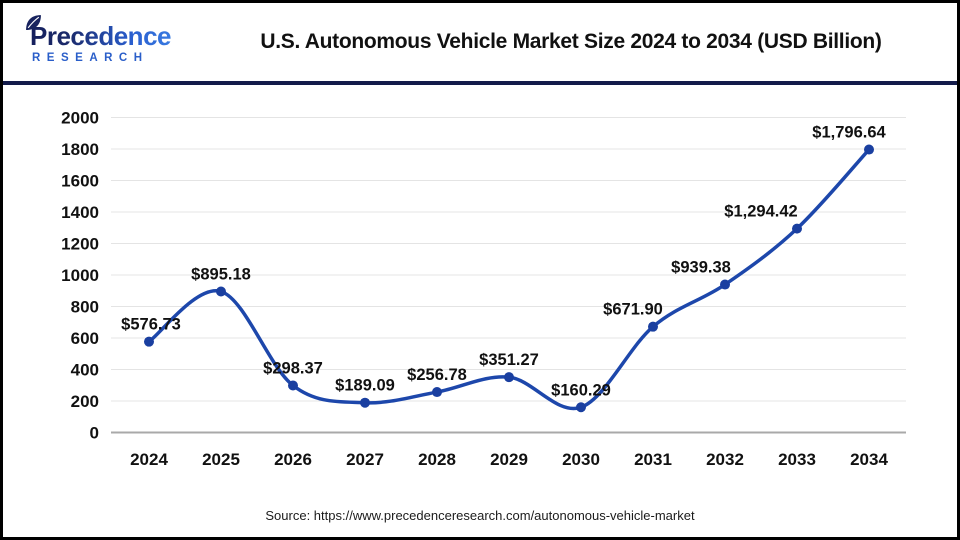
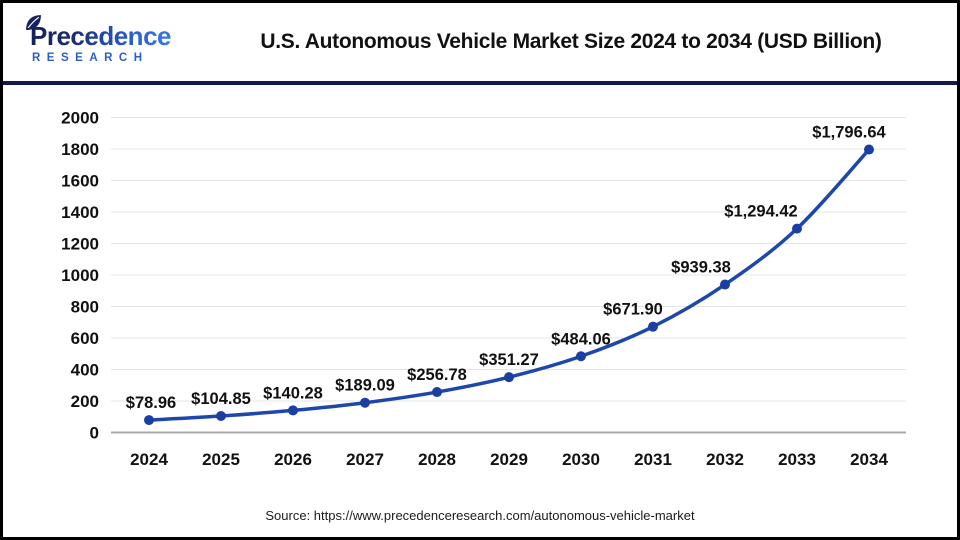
2024: $576.73 -> $78.96
2025: $895.18 -> $104.85
2026: $298.37 -> $140.28
2030: $160.29 -> $484.06
